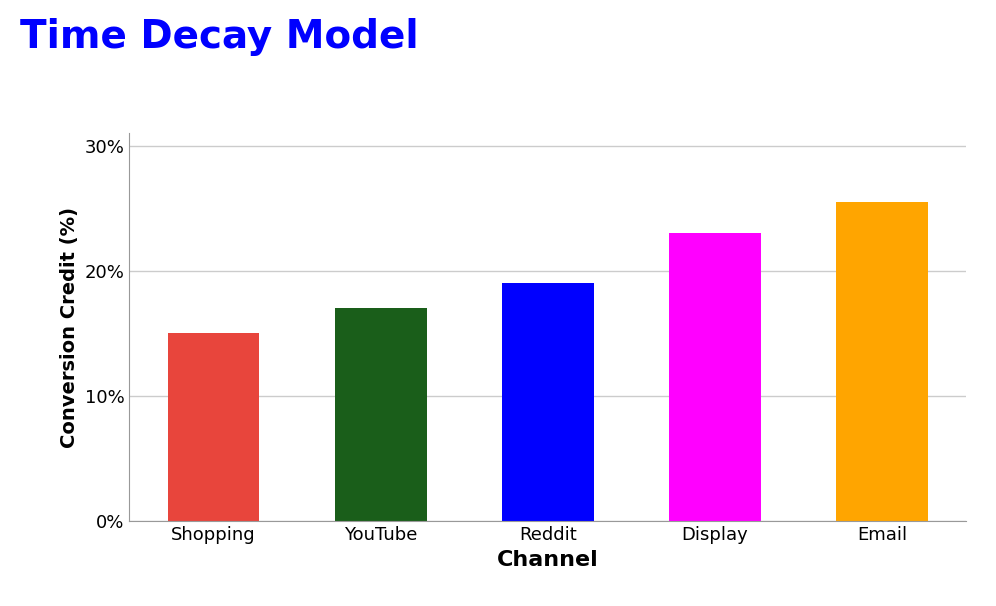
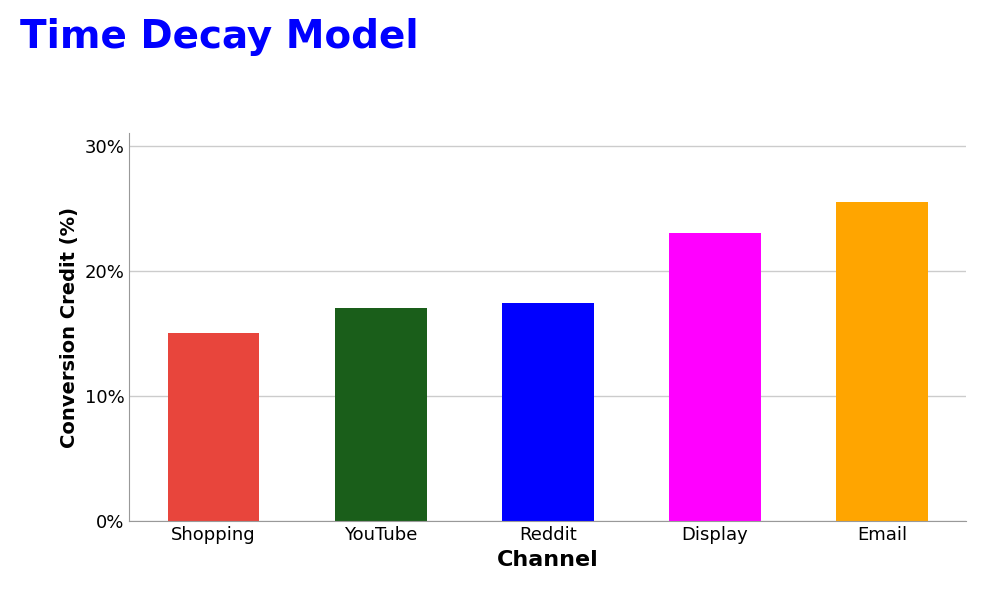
Reddit: 19.0% -> 17.4%
